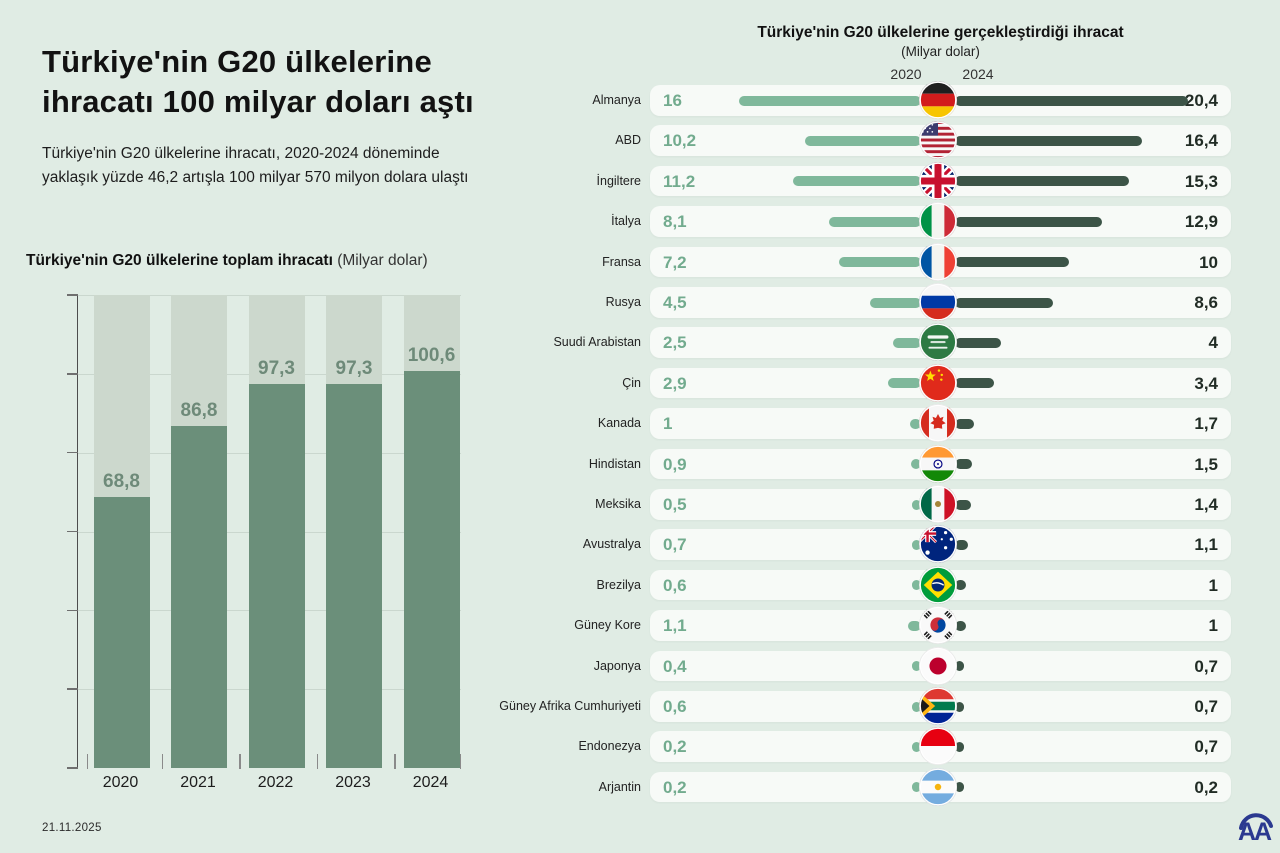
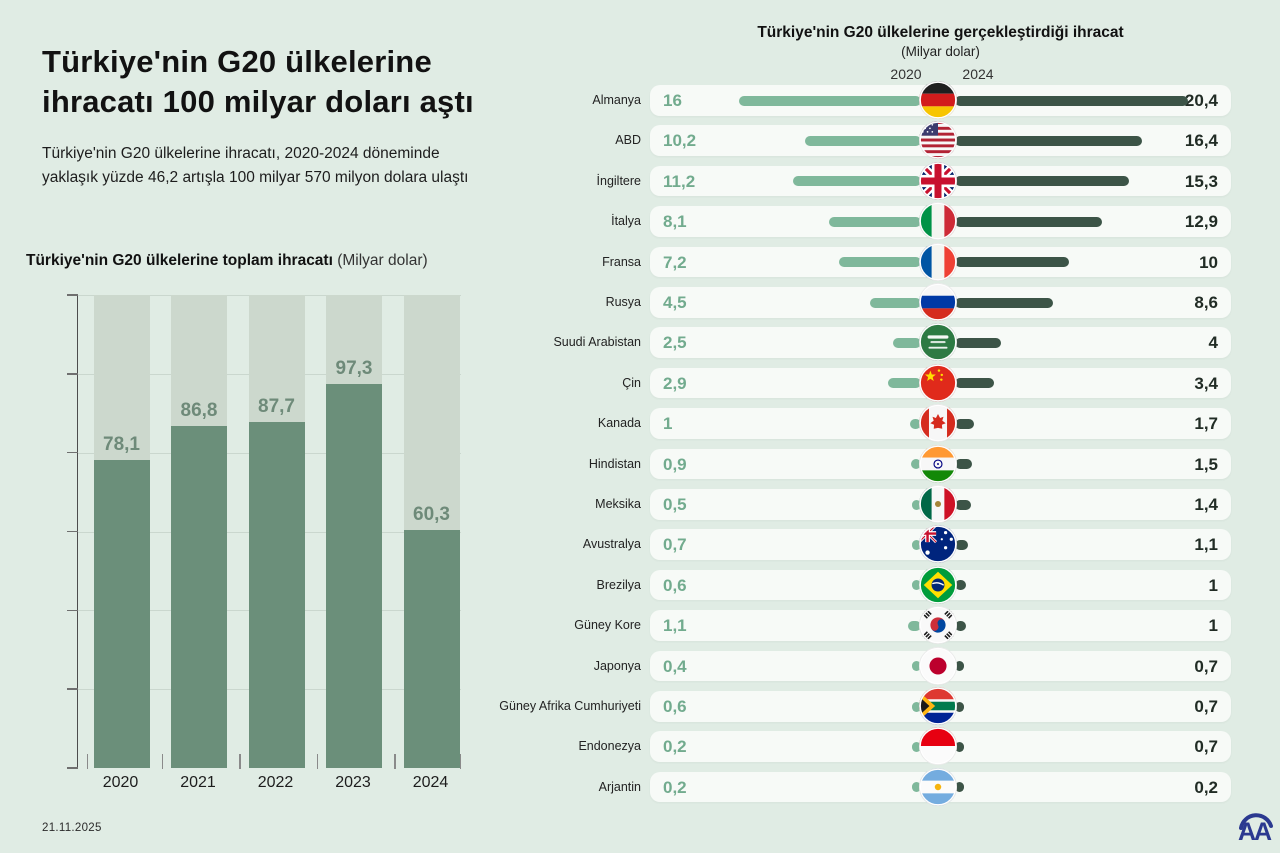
Türkiye'nin G20 ülkelerine toplam ihracatı/2020: 68,8 -> 78,1
Türkiye'nin G20 ülkelerine toplam ihracatı/2022: 97,3 -> 87,7
Türkiye'nin G20 ülkelerine toplam ihracatı/2024: 100,6 -> 60,3
